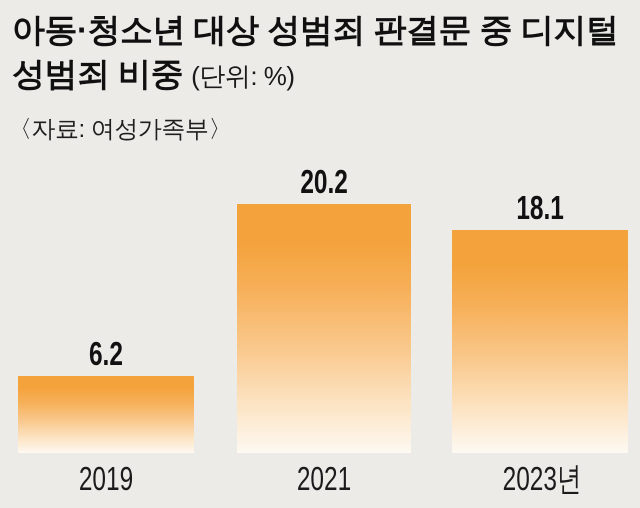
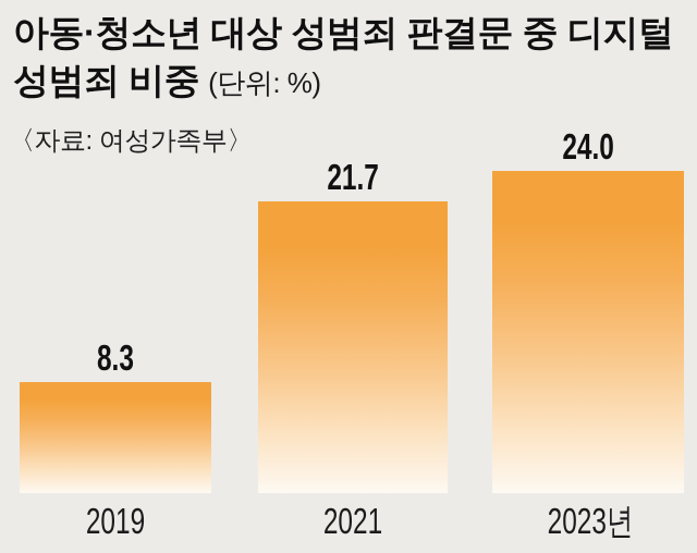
2019: 6.2 -> 8.3
2021: 20.2 -> 21.7
2023년: 18.1 -> 24.0
